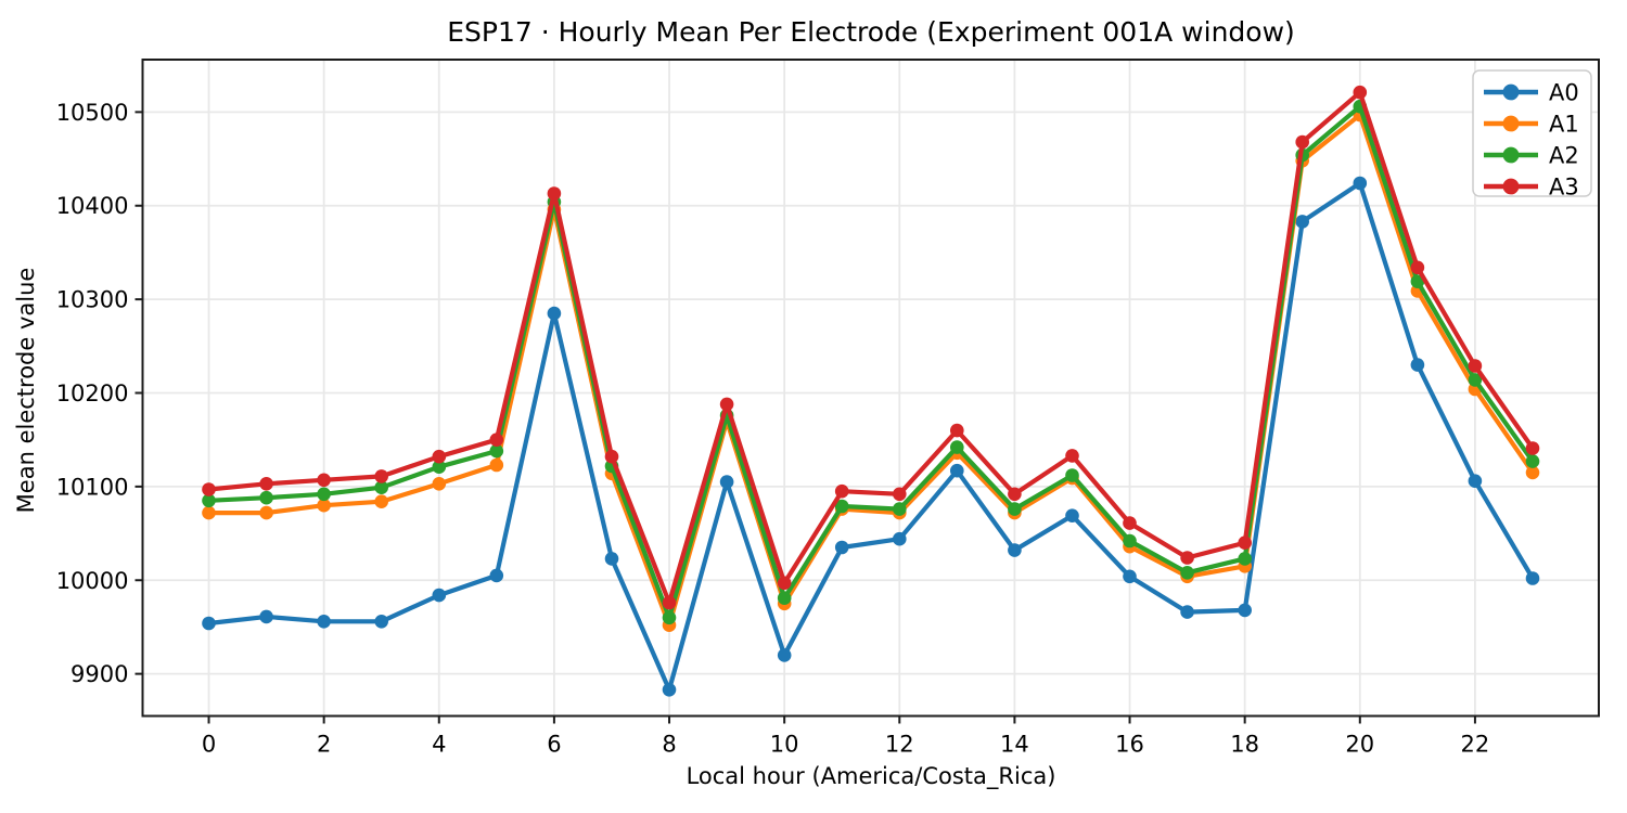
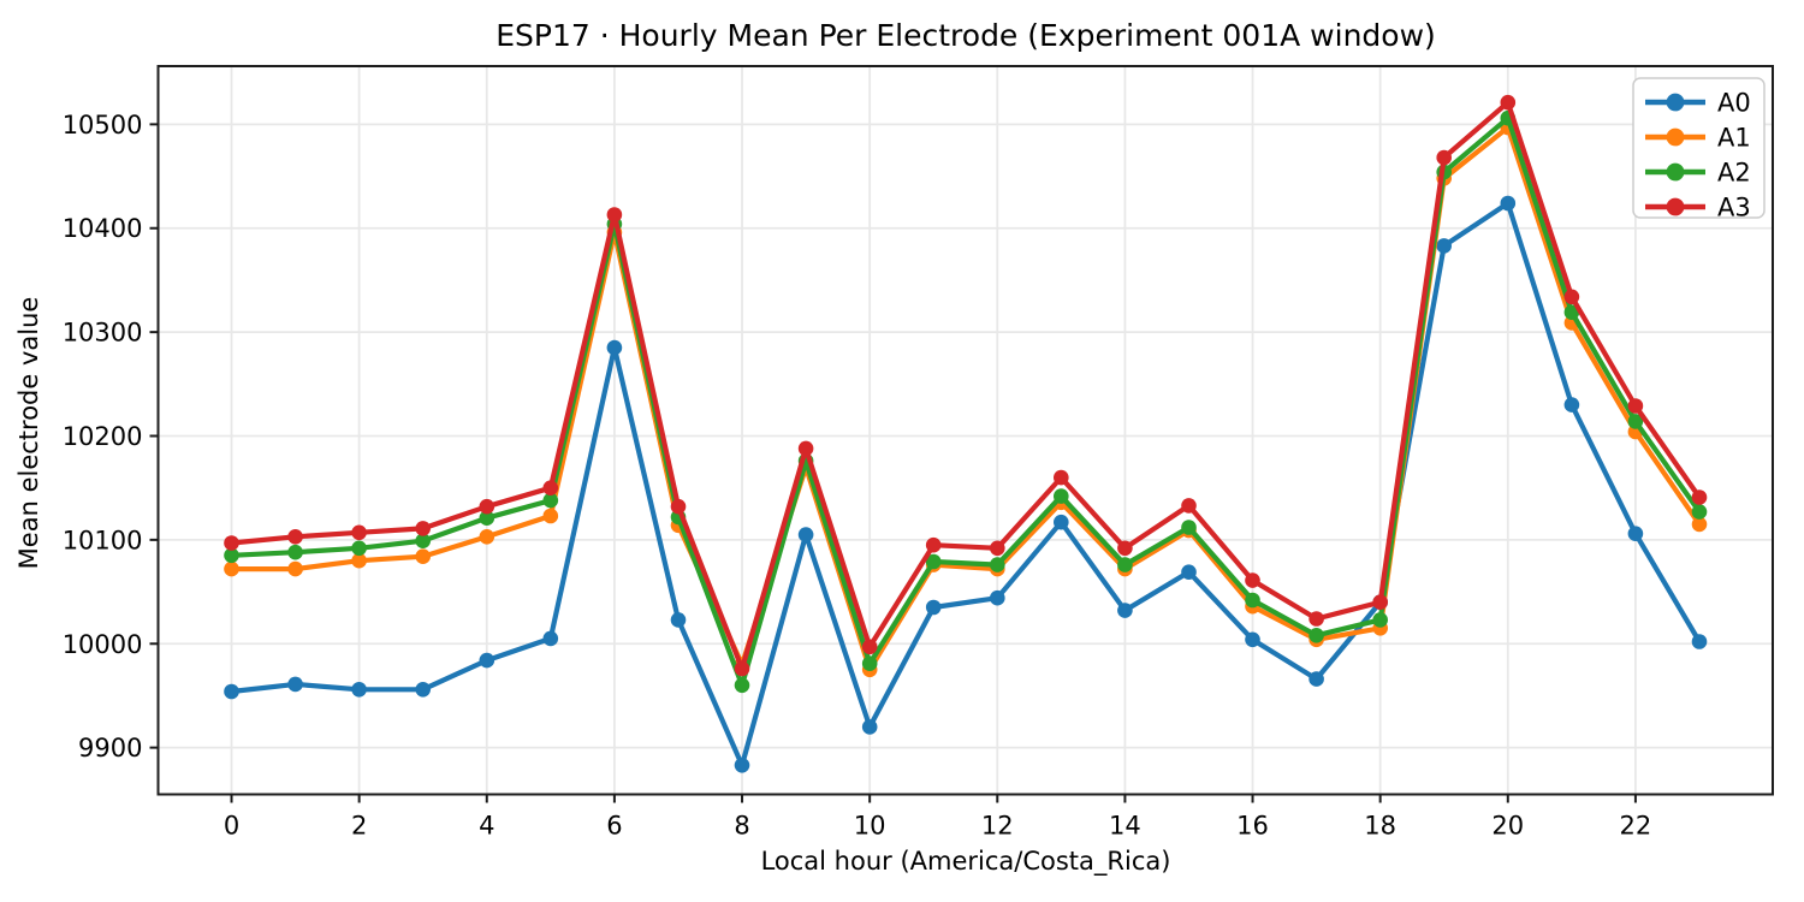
A1/8: 9950 -> 9980
A0/18: 9970 -> 10040
